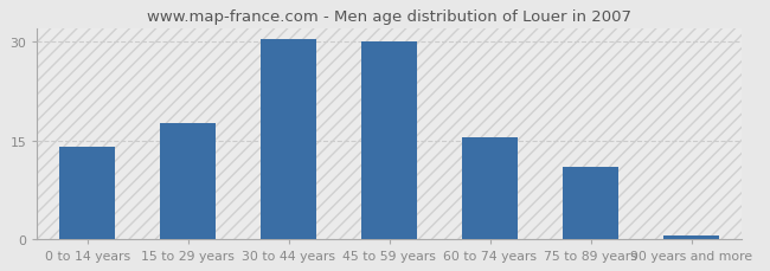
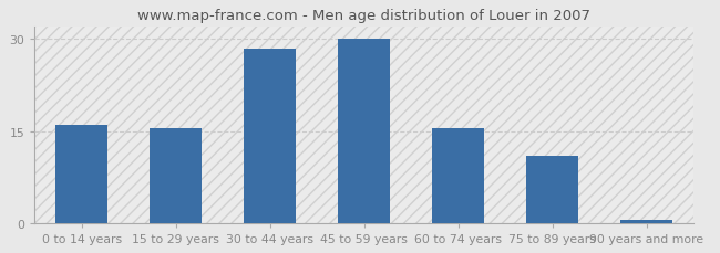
0 to 14 years: 14.0 -> 16.0
15 to 29 years: 17.6 -> 15.5
30 to 44 years: 30.4 -> 28.5
